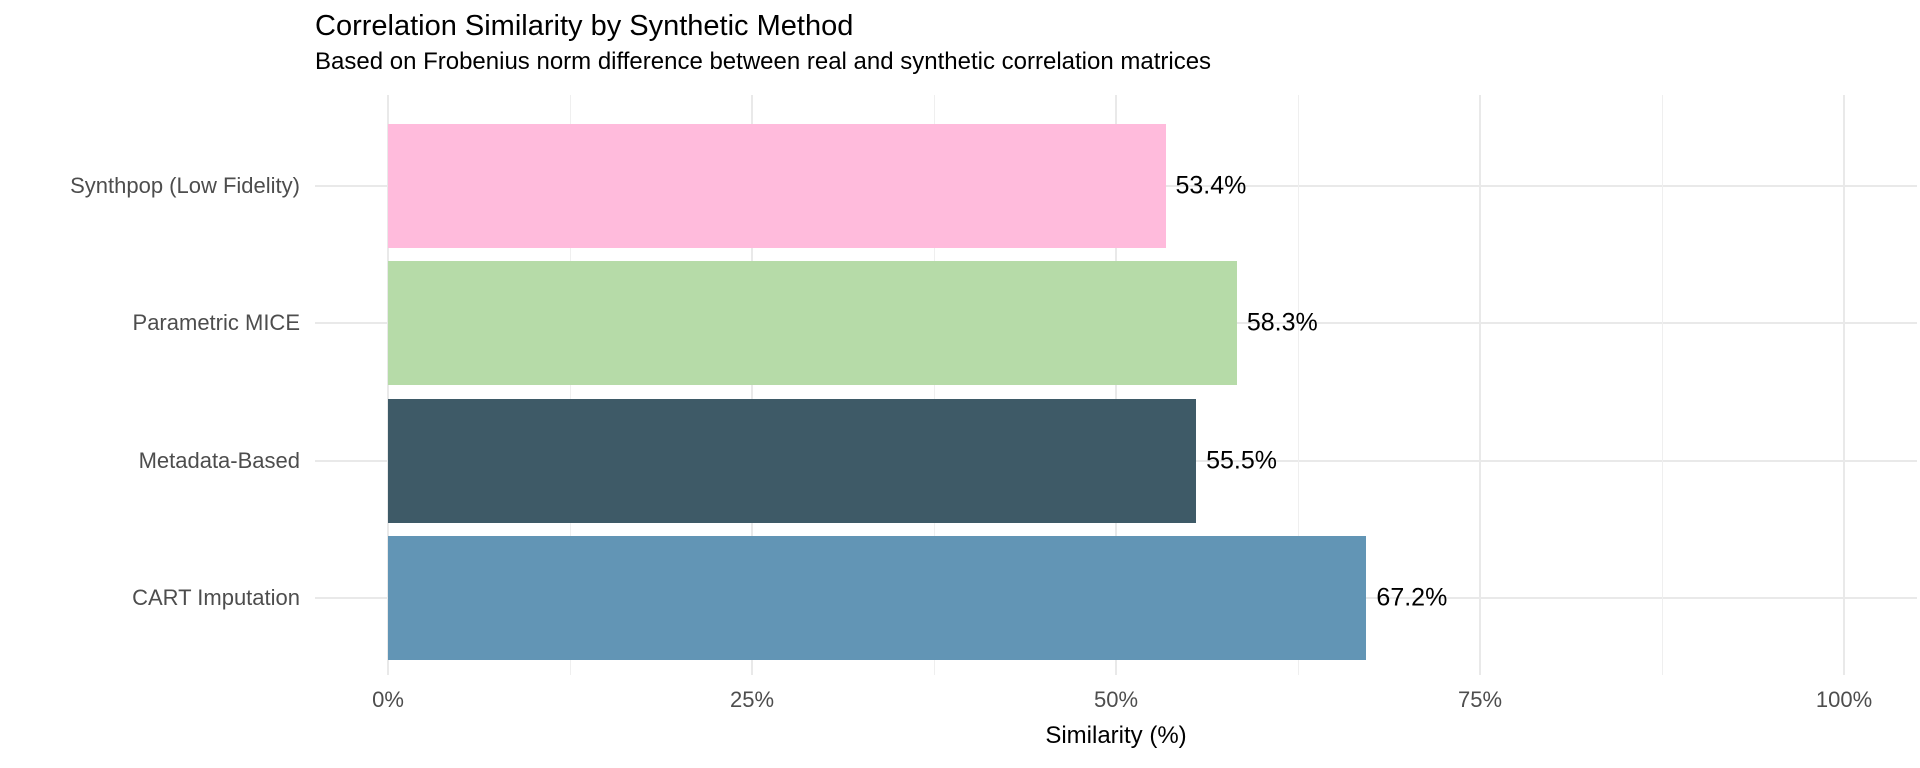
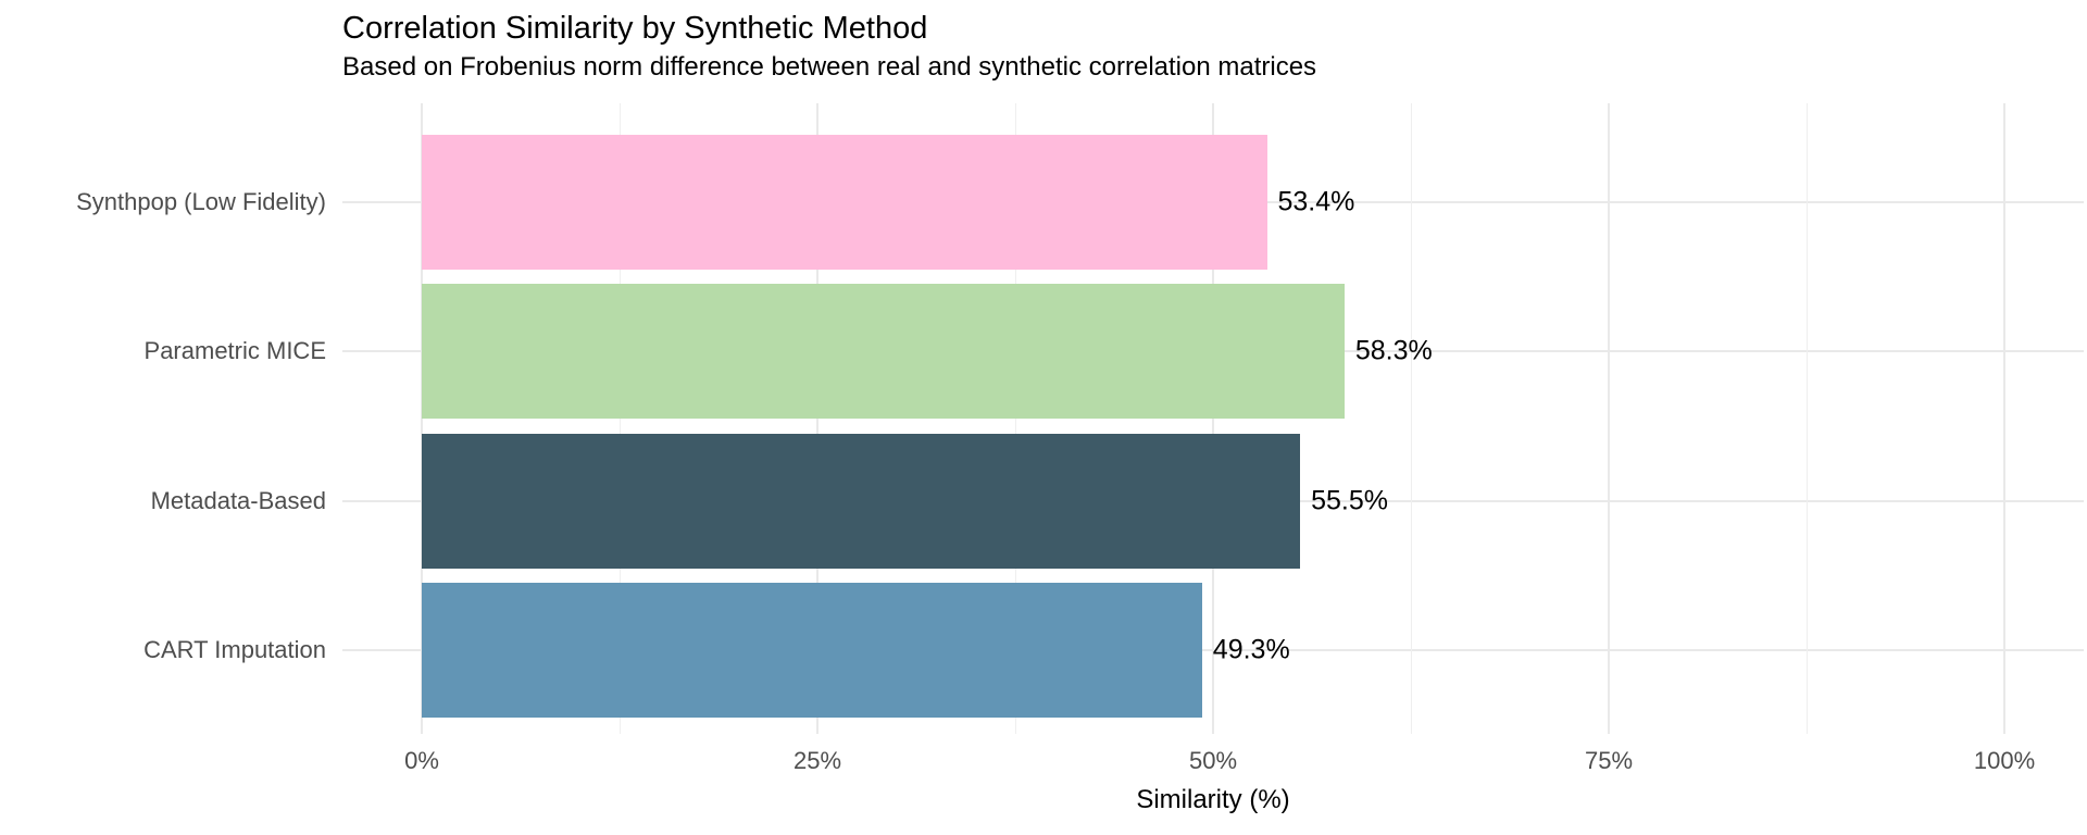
CART Imputation: 67.2% -> 49.3%
